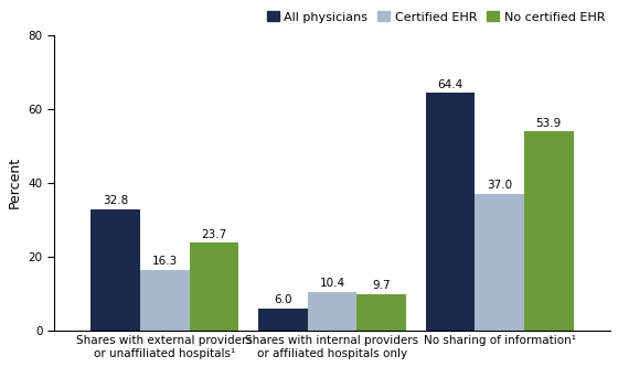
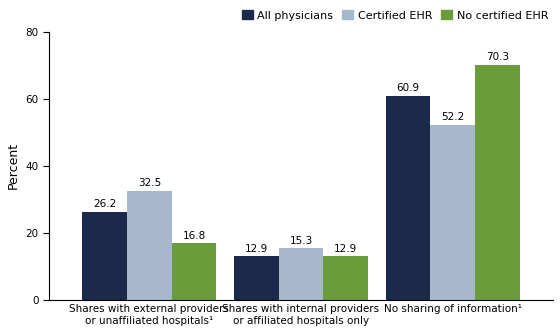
All physicians/Shares with external providers or unaffiliated hospitals¹: 32.8 -> 26.2
Certified EHR/Shares with external providers or unaffiliated hospitals¹: 16.3 -> 32.5
No certified EHR/Shares with external providers or unaffiliated hospitals¹: 23.7 -> 16.8
All physicians/Shares with internal providers or affiliated hospitals only: 6.0 -> 12.9
Certified EHR/Shares with internal providers or affiliated hospitals only: 10.4 -> 15.3
No certified EHR/Shares with internal providers or affiliated hospitals only: 9.7 -> 12.9
All physicians/No sharing of information¹: 64.4 -> 60.9
Certified EHR/No sharing of information¹: 37.0 -> 52.2
No certified EHR/No sharing of information¹: 53.9 -> 70.3
